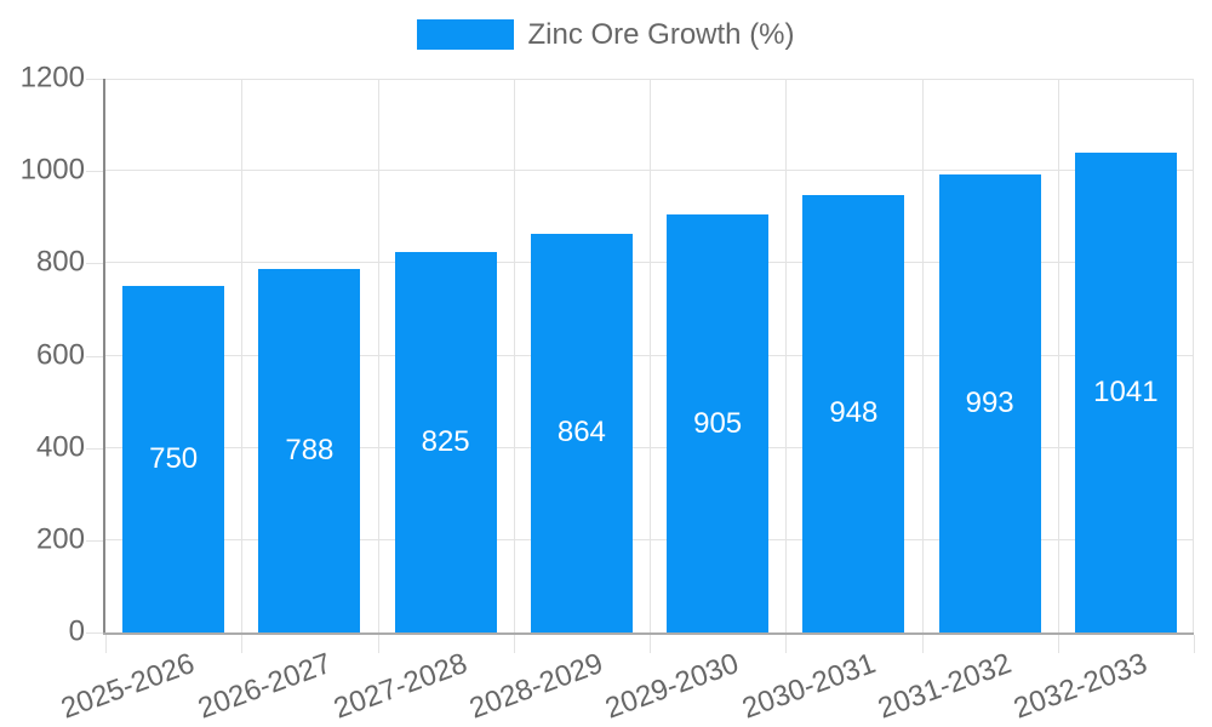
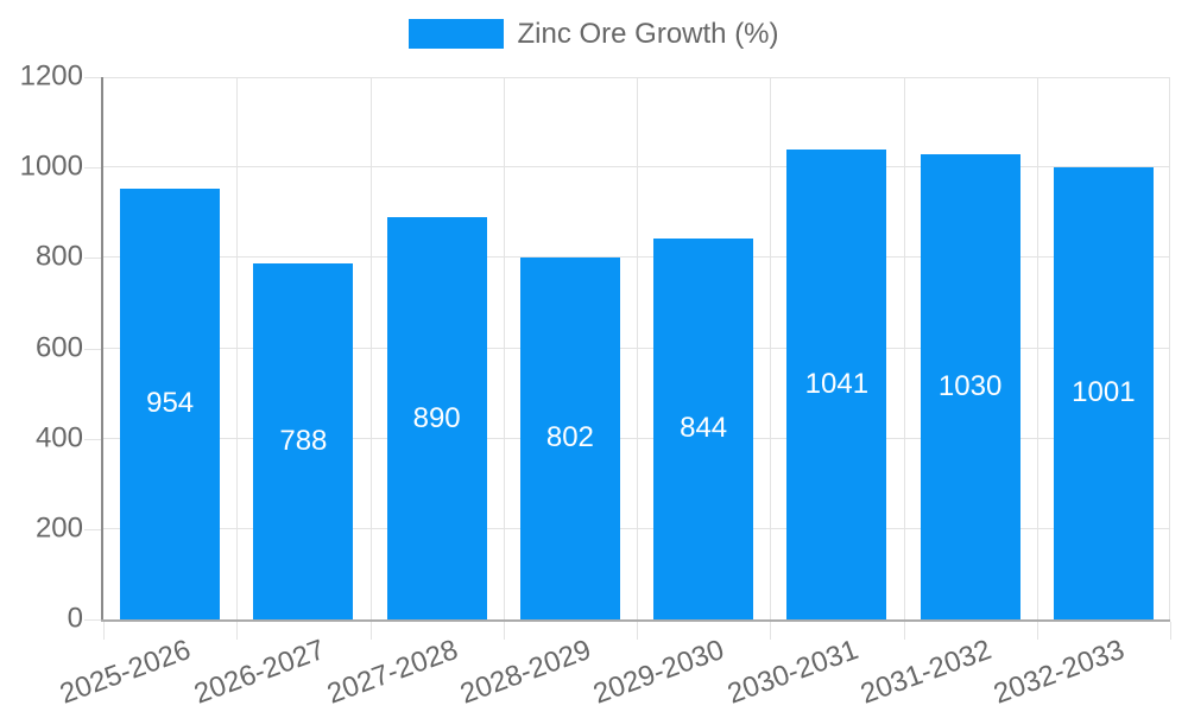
2025-2026: 750 -> 954
2027-2028: 825 -> 890
2028-2029: 864 -> 802
2029-2030: 905 -> 844
2030-2031: 948 -> 1041
2031-2032: 993 -> 1030
2032-2033: 1041 -> 1001
